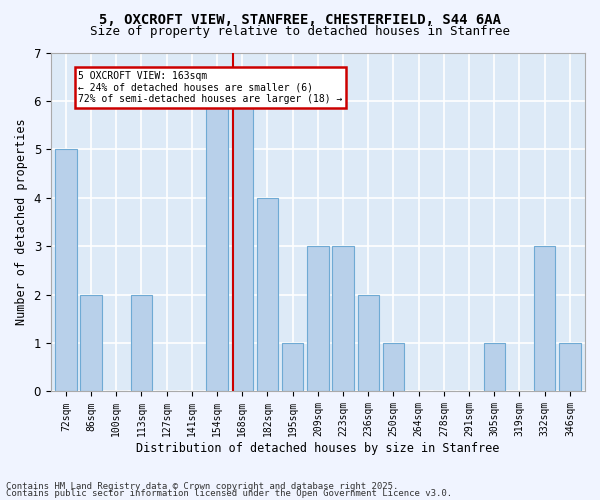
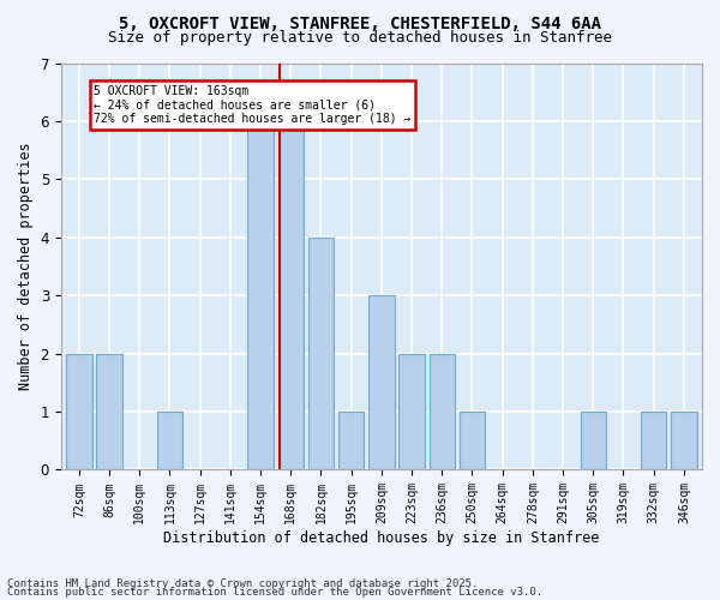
72sqm: 5 -> 2
113sqm: 2 -> 1
223sqm: 3 -> 2
332sqm: 3 -> 1
